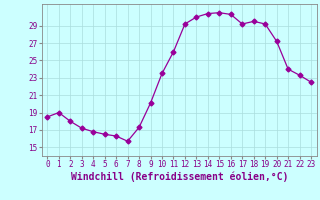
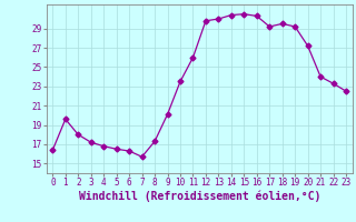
0: 18.5 -> 16.4
1: 19.0 -> 19.6
12: 29.2 -> 29.8
